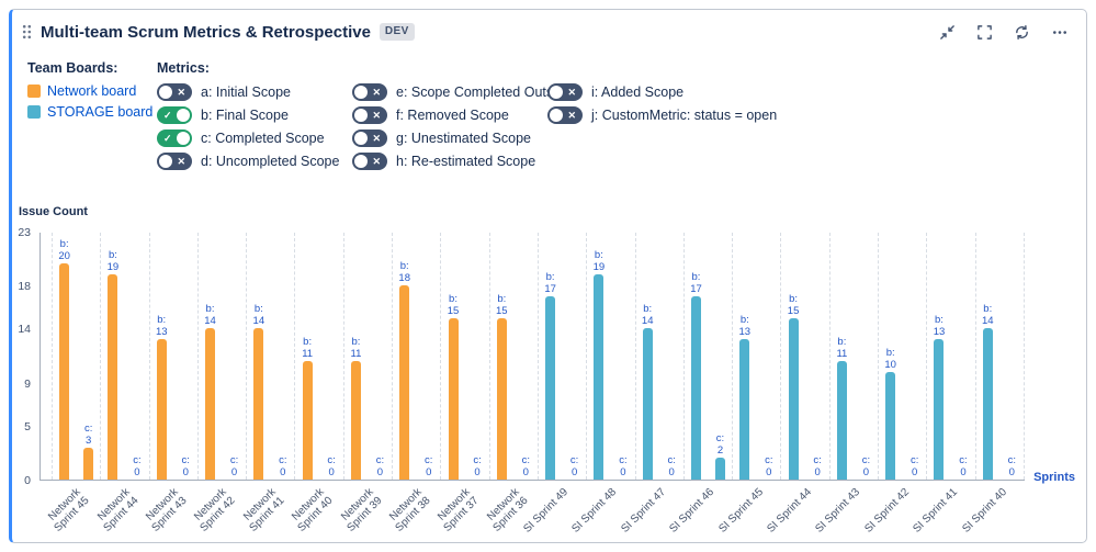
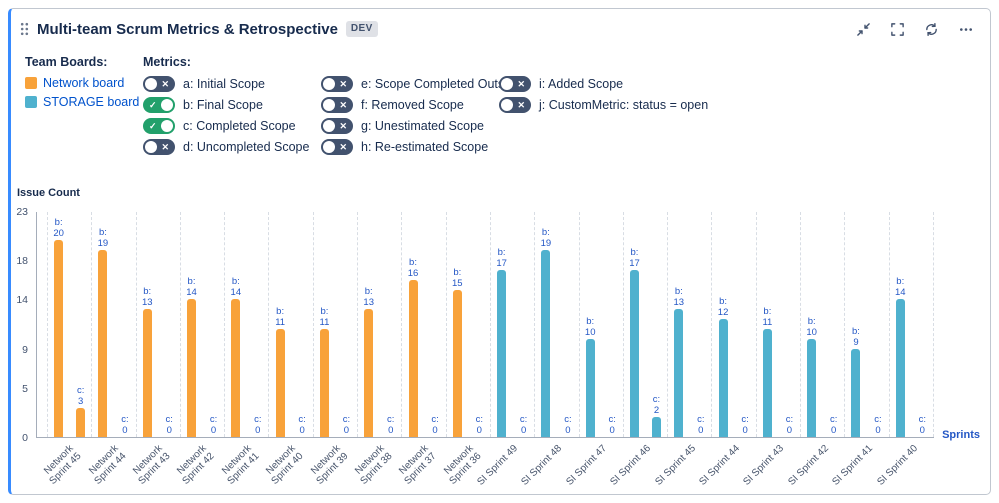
b: Final Scope/Network Sprint 38: 18 -> 13
b: Final Scope/Network Sprint 37: 15 -> 16
b: Final Scope/SI Sprint 47: 14 -> 10
b: Final Scope/SI Sprint 44: 15 -> 12
b: Final Scope/SI Sprint 41: 13 -> 9
